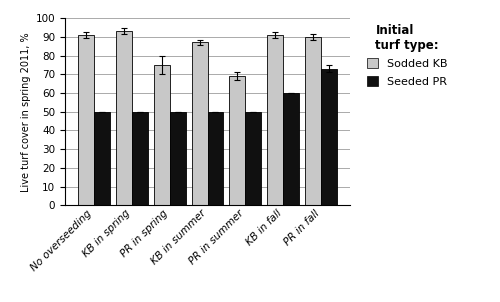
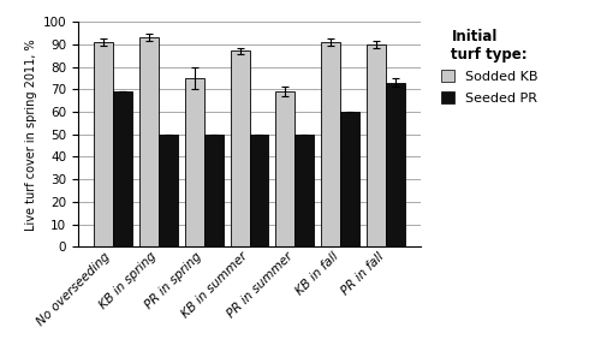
Seeded PR/No overseeding: 50 -> 69
